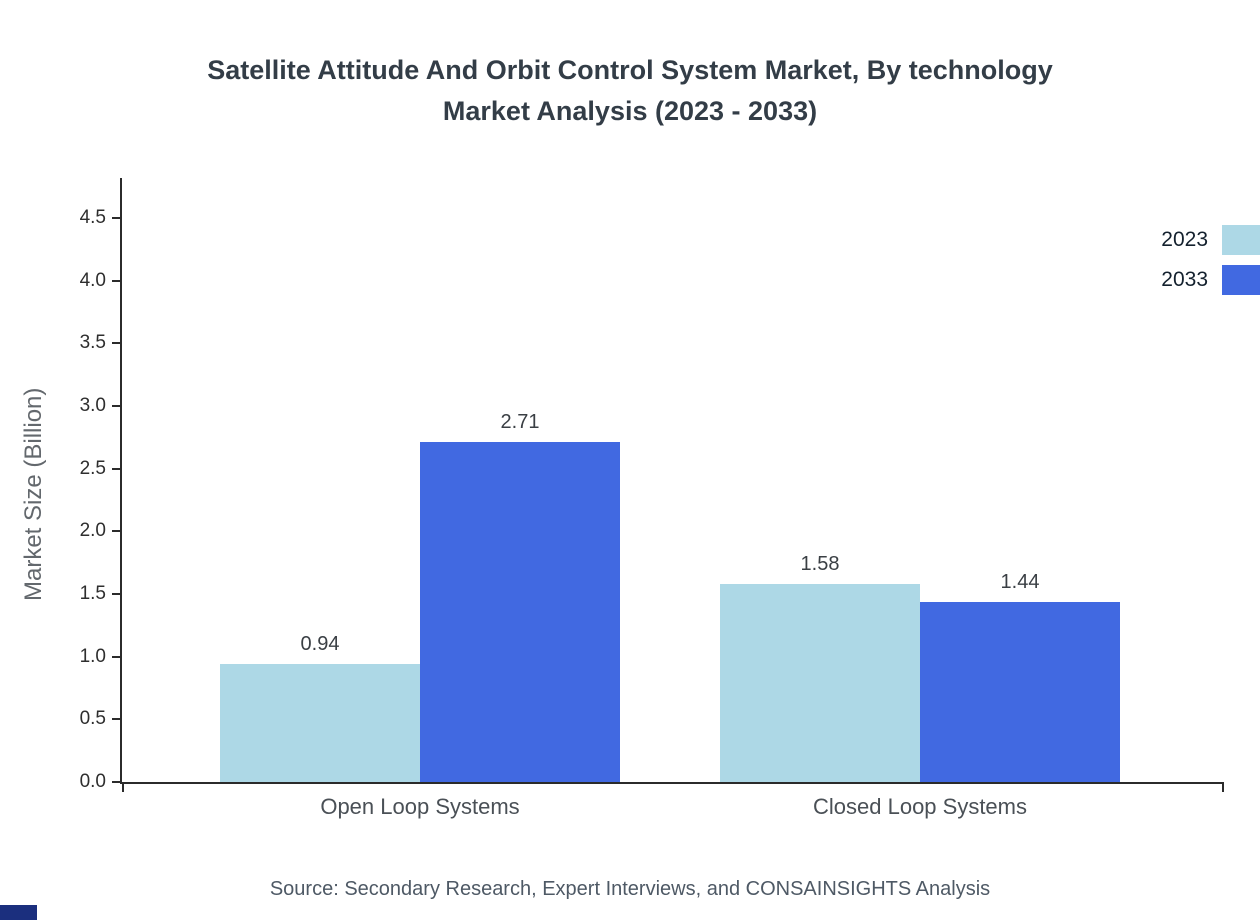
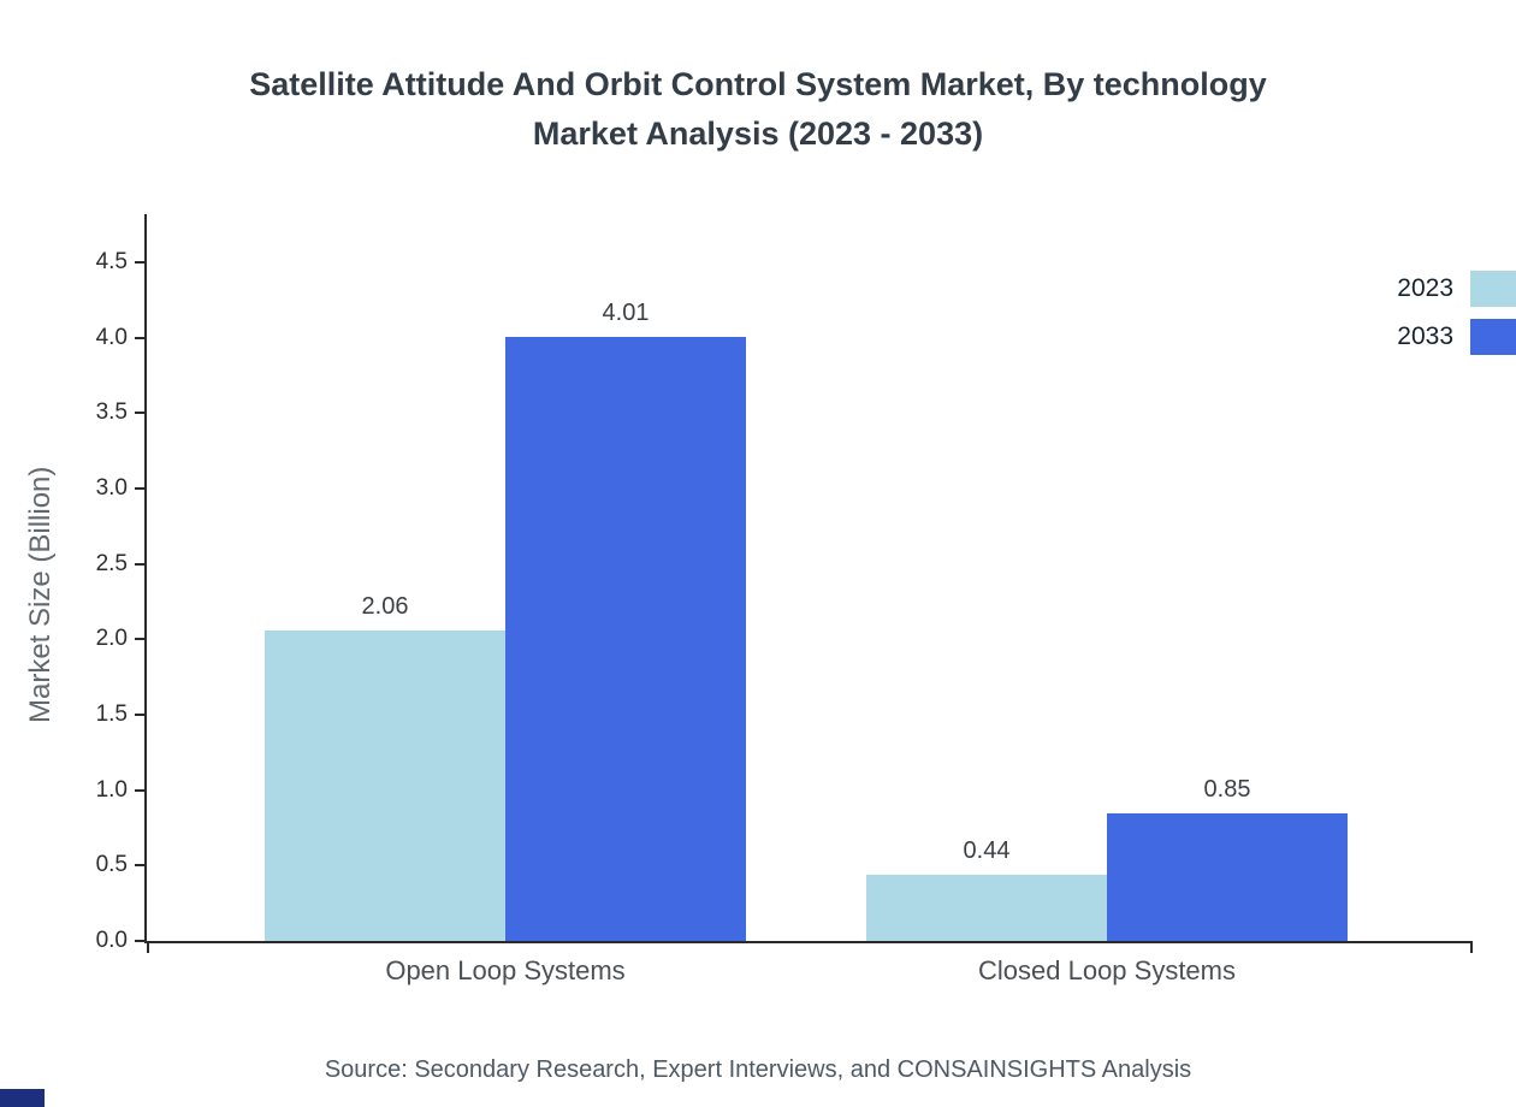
2023/Open Loop Systems: 0.94 -> 2.06
2033/Open Loop Systems: 2.71 -> 4.01
2023/Closed Loop Systems: 1.58 -> 0.44
2033/Closed Loop Systems: 1.44 -> 0.85
